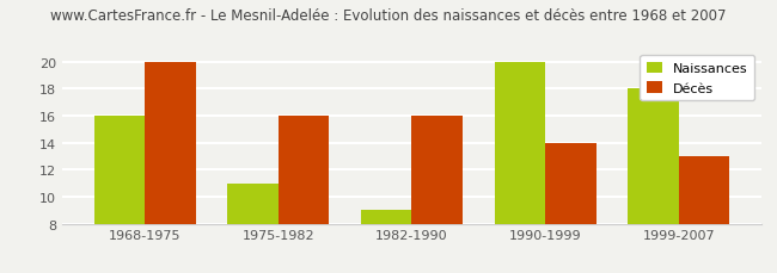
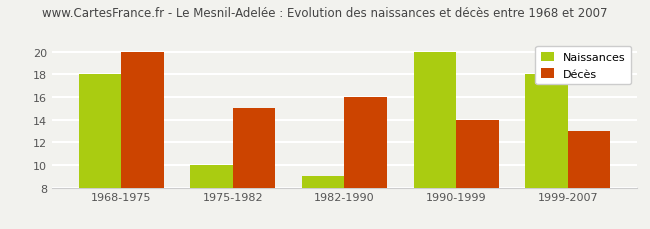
Naissances/1968-1975: 16 -> 18
Naissances/1975-1982: 11 -> 10
Décès/1975-1982: 16 -> 15
